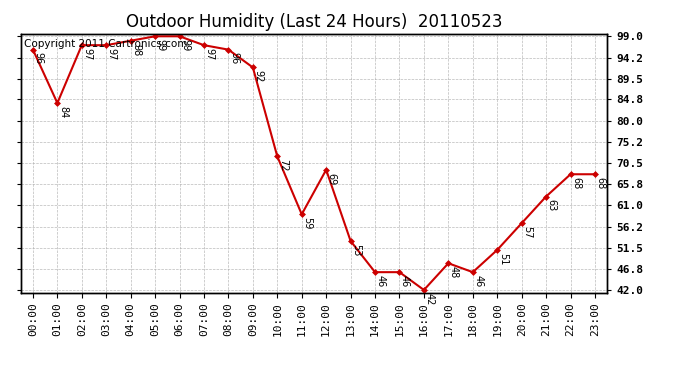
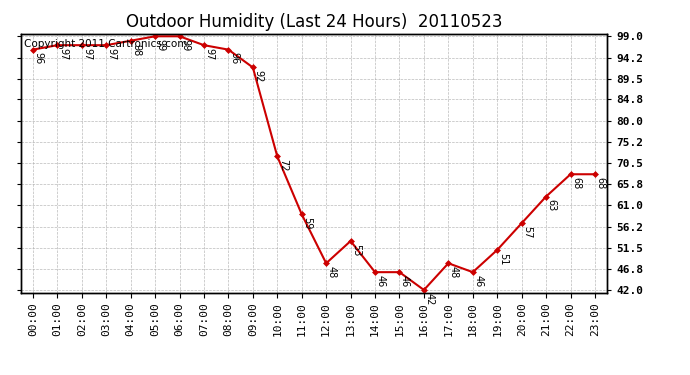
01:00: 84 -> 97
12:00: 69 -> 48
